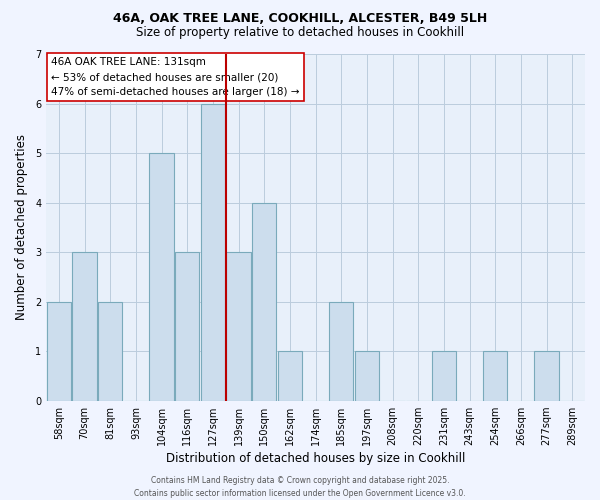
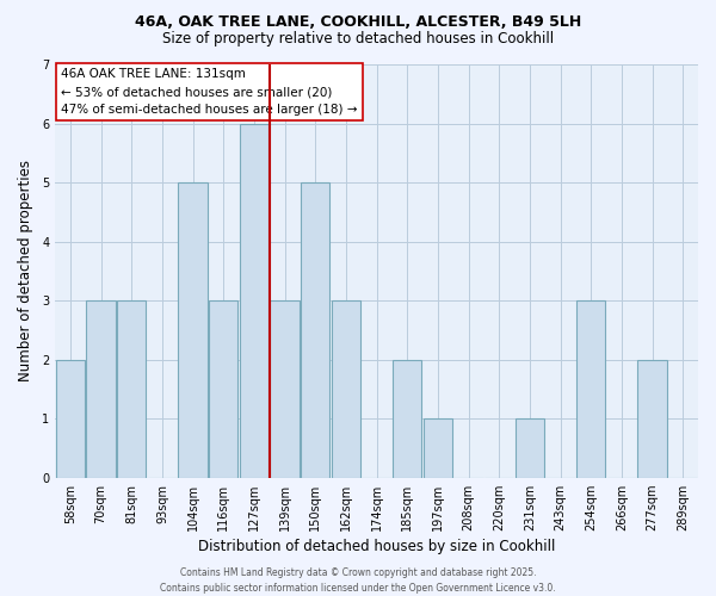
81sqm: 2 -> 3
150sqm: 4 -> 5
162sqm: 1 -> 3
254sqm: 1 -> 3
277sqm: 1 -> 2
